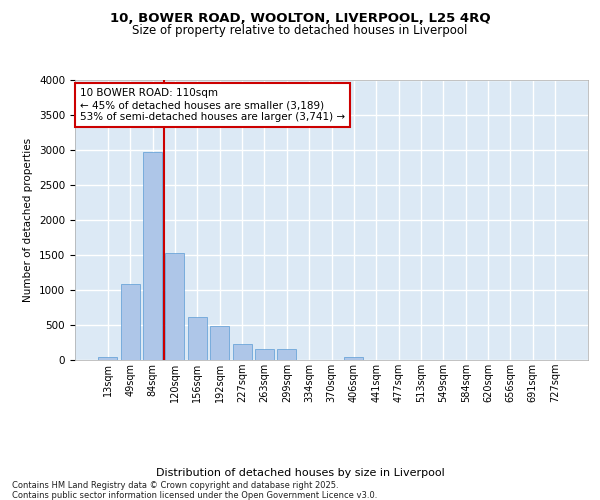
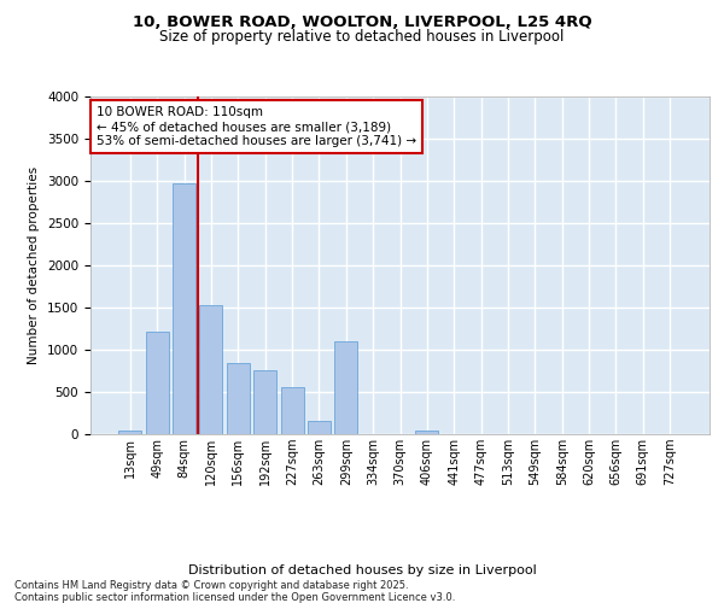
49sqm: 1090 -> 1220
156sqm: 610 -> 840
192sqm: 490 -> 760
227sqm: 230 -> 560
299sqm: 160 -> 1100
